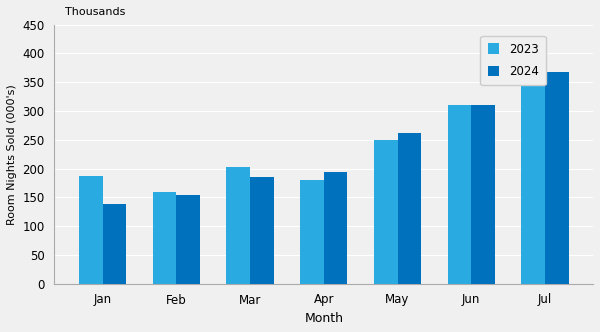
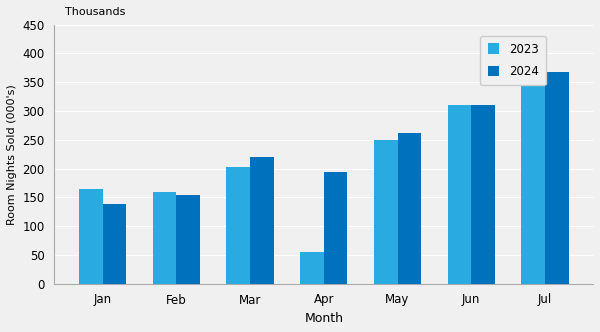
2023/Jan: 188 -> 164
2024/Mar: 186 -> 220
2023/Apr: 181 -> 56
